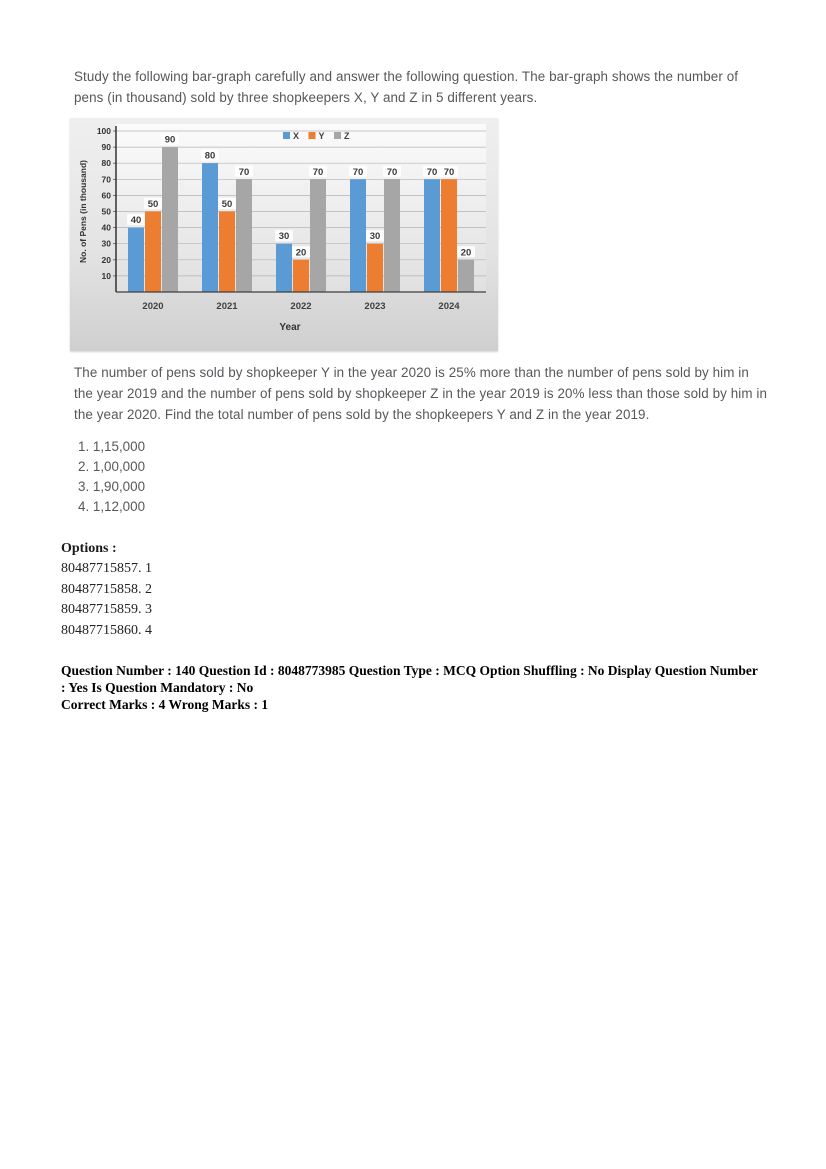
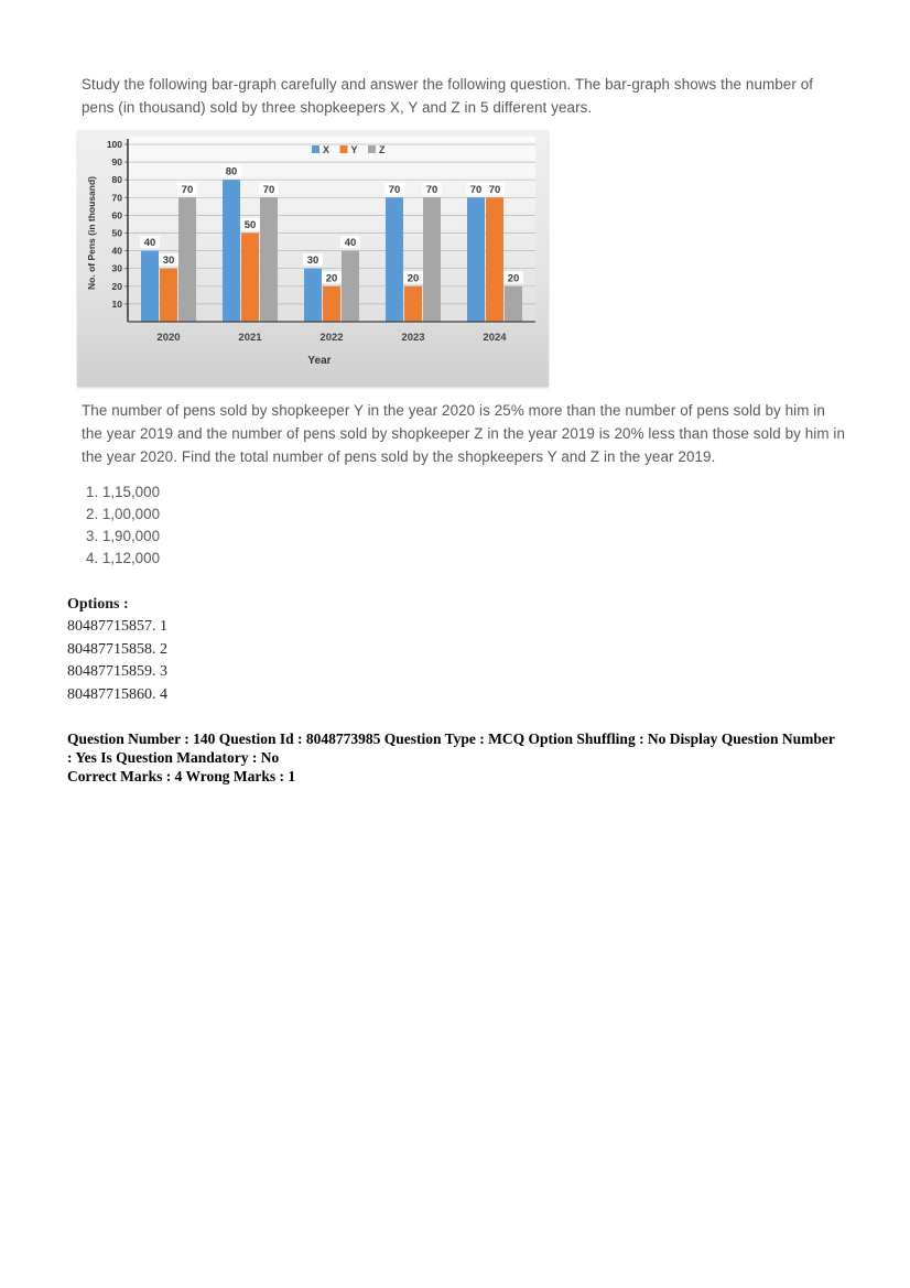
Y/2020: 50 -> 30
Z/2020: 90 -> 70
Z/2022: 70 -> 40
Y/2023: 30 -> 20
